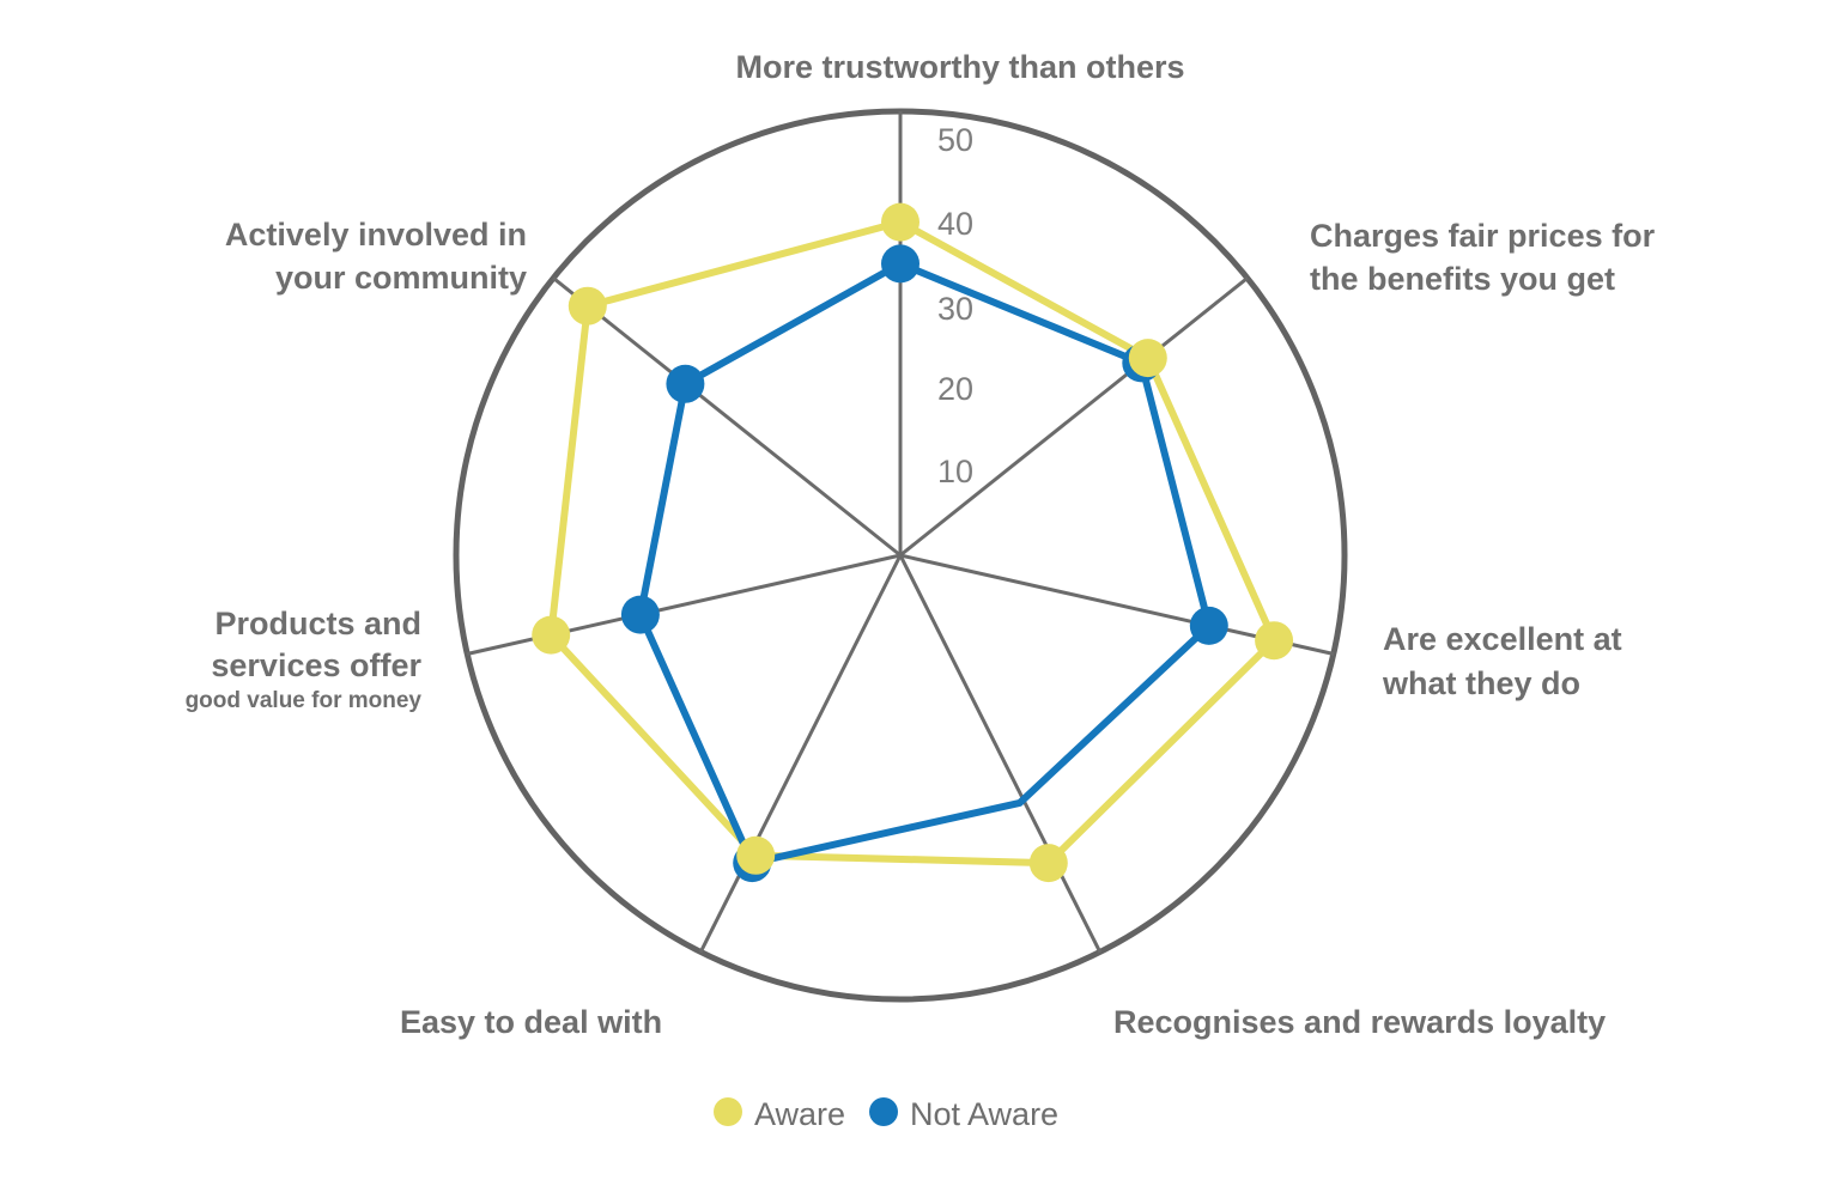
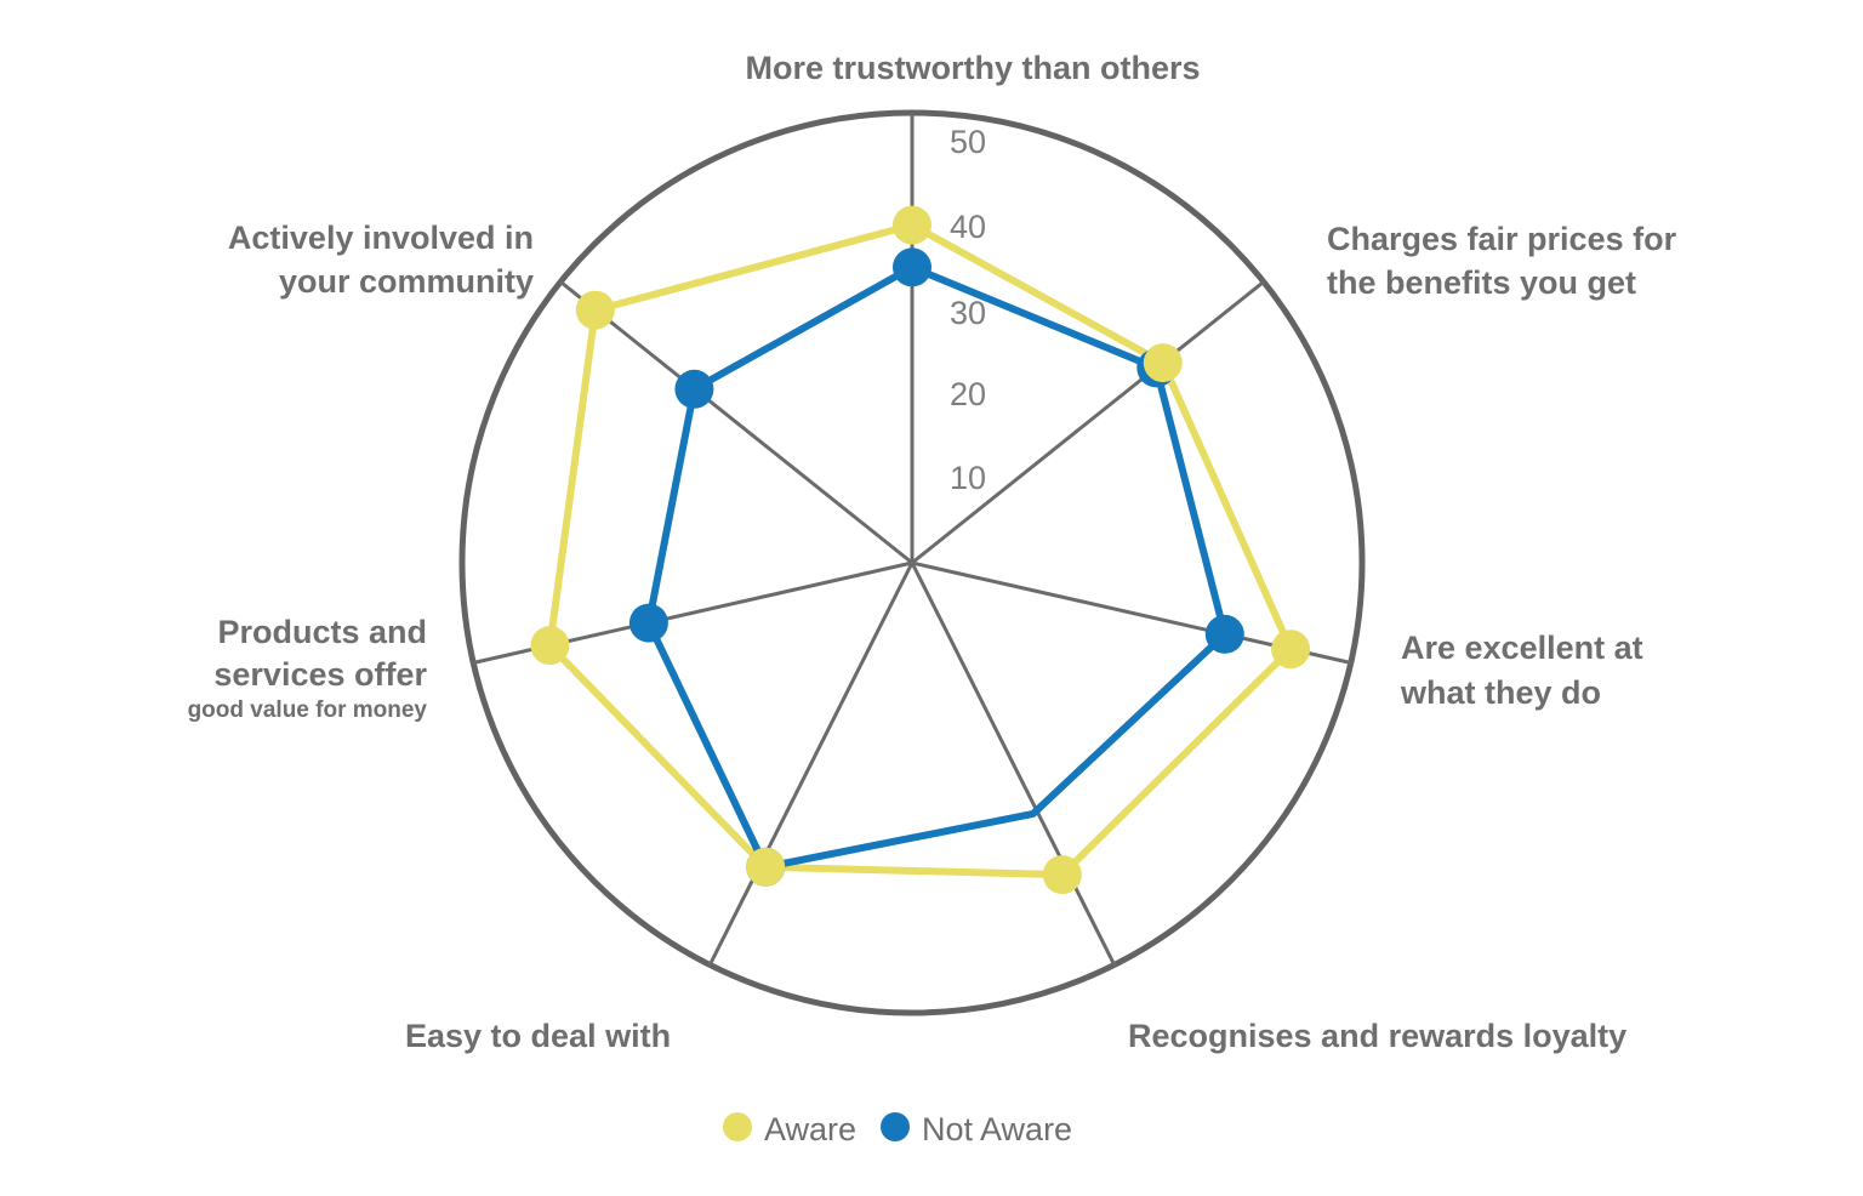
Not Aware/Easy to deal with: 41 -> 40
Aware/Products and services offer good value for money: 43 -> 44
